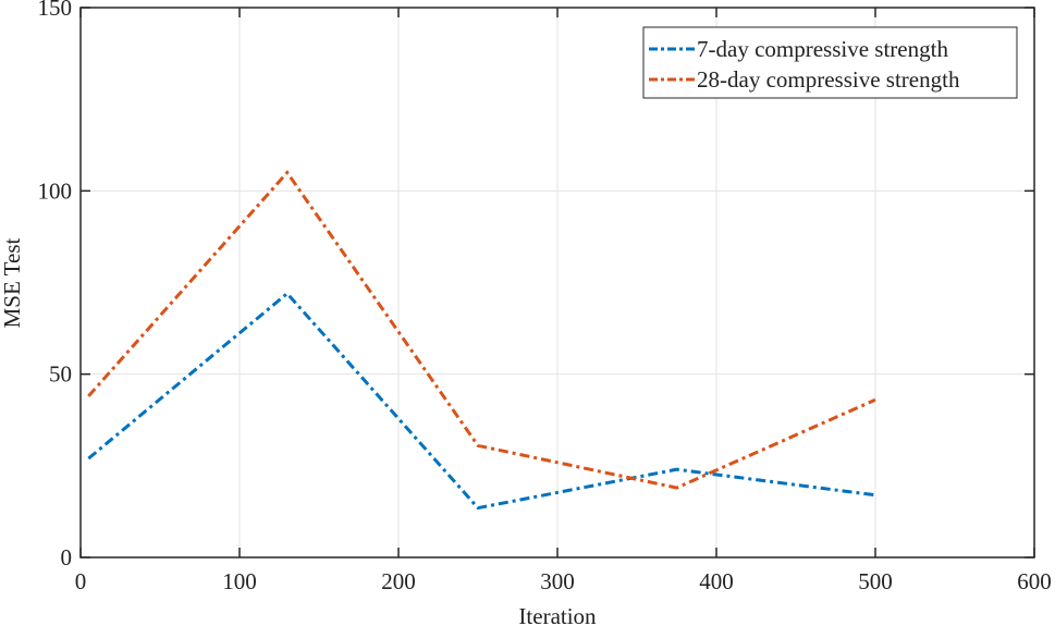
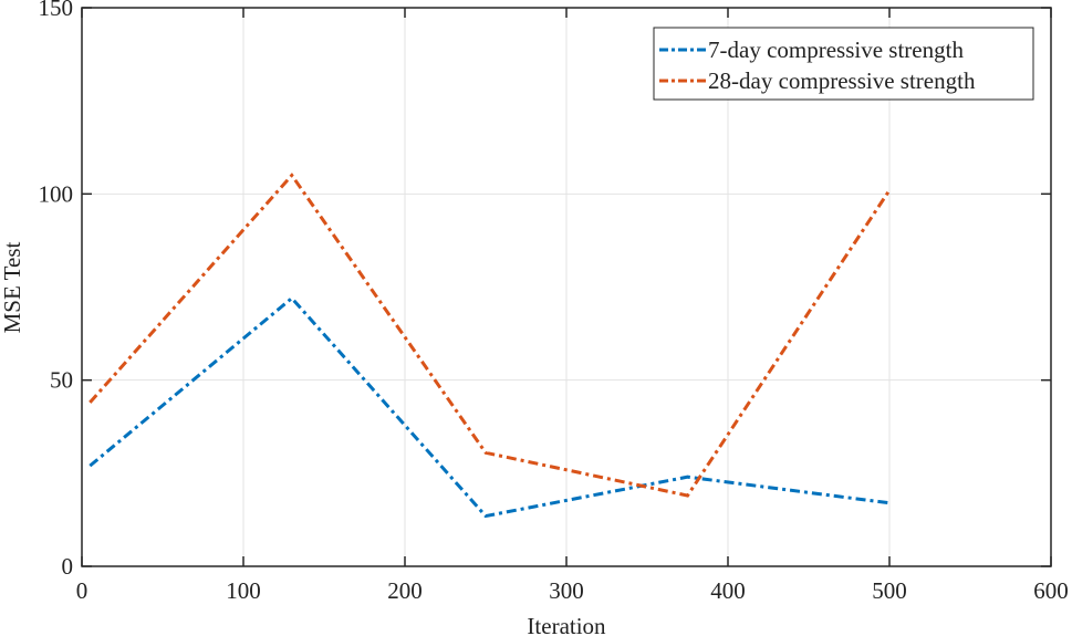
28-day compressive strength/500: 43 -> 101
